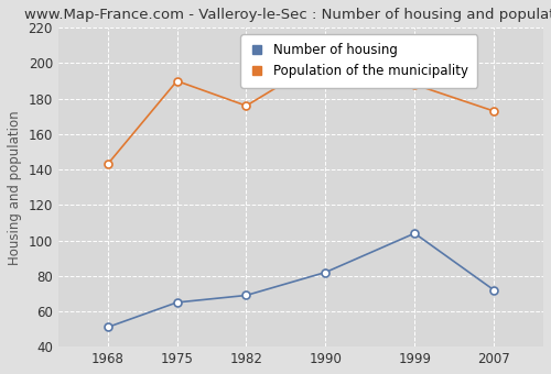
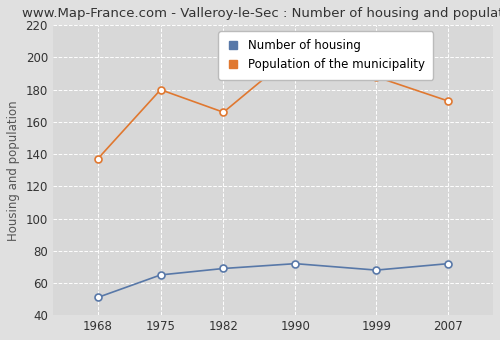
Population of the municipality/1968: 143 -> 137
Population of the municipality/1975: 190 -> 180
Population of the municipality/1982: 176 -> 166
Number of housing/1990: 82 -> 72
Number of housing/1999: 104 -> 68
